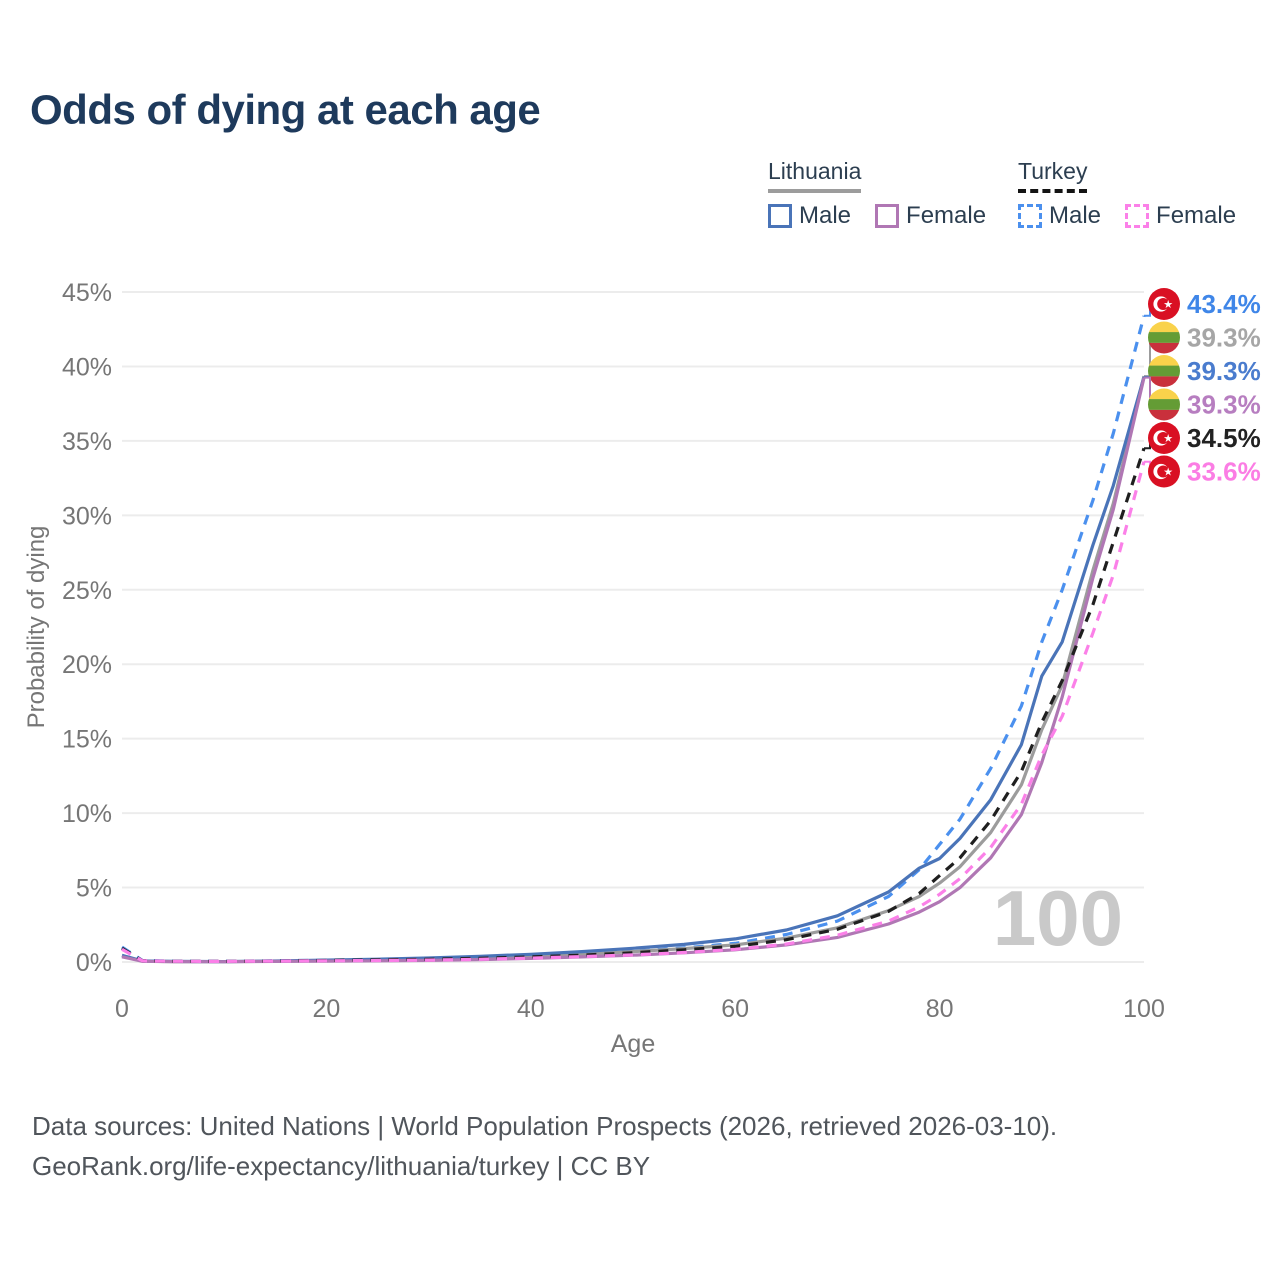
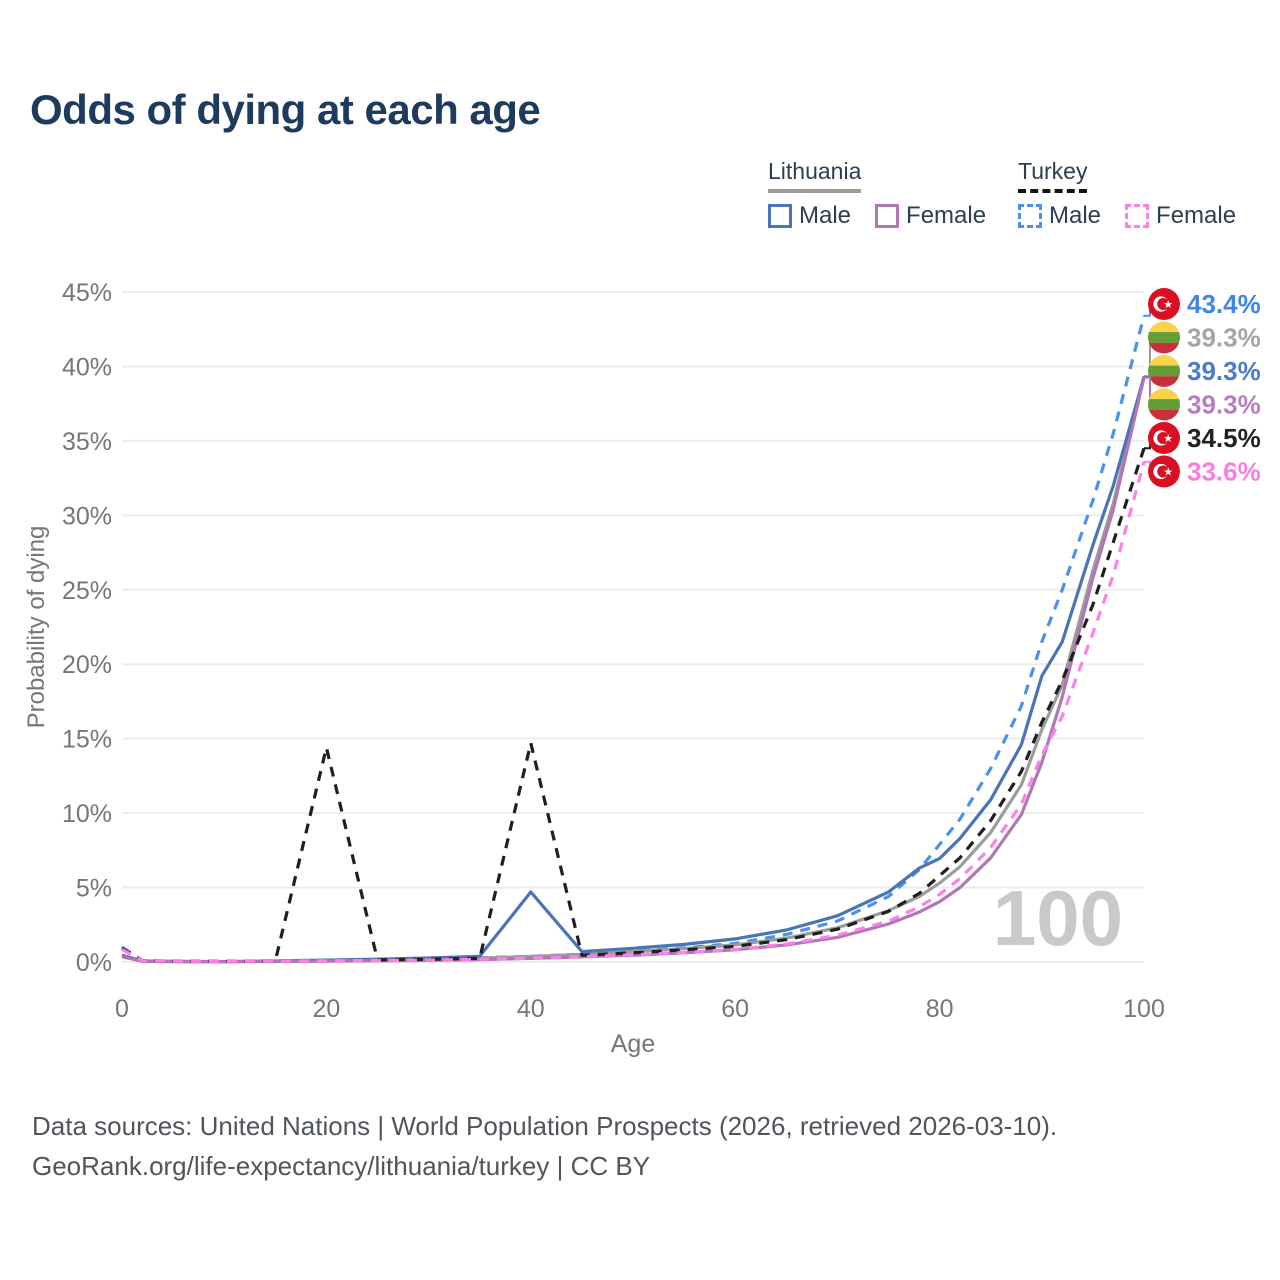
Turkey/20: 0.1% -> 14.4%
Lithuania Male/40: 0.5% -> 4.7%
Turkey/40: 0.3% -> 14.7%
